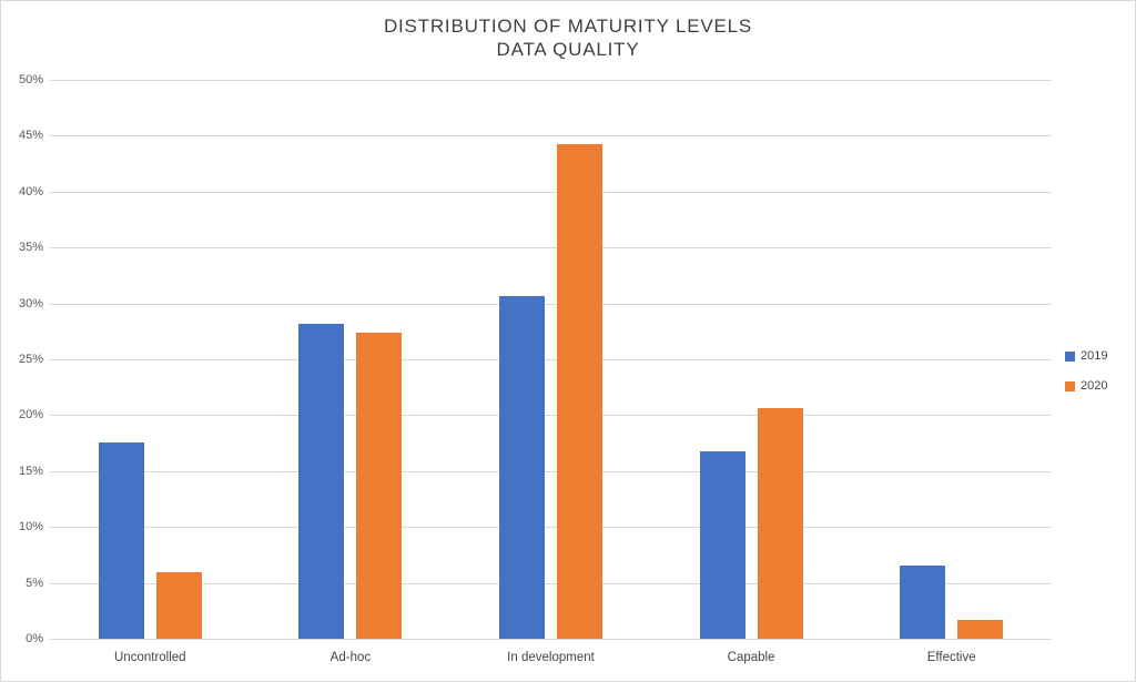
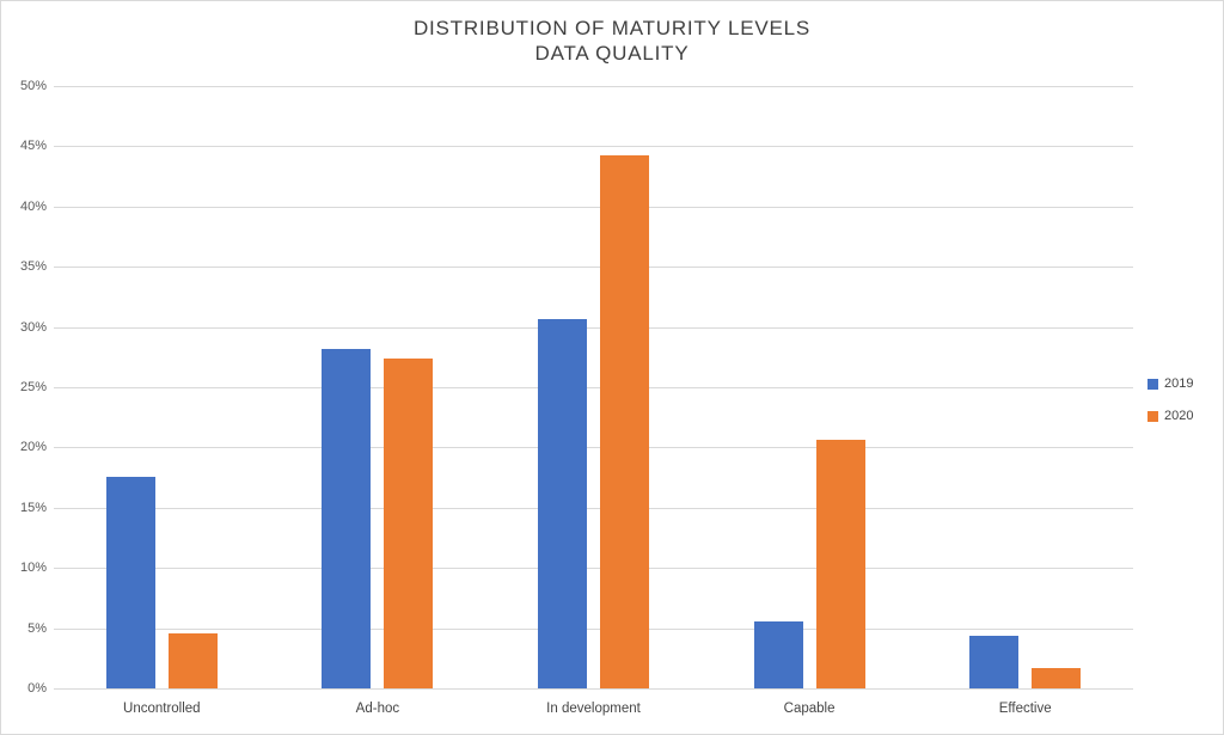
2020/Uncontrolled: 6.0% -> 4.6%
2019/Capable: 16.8% -> 5.6%
2019/Effective: 6.5% -> 4.4%
